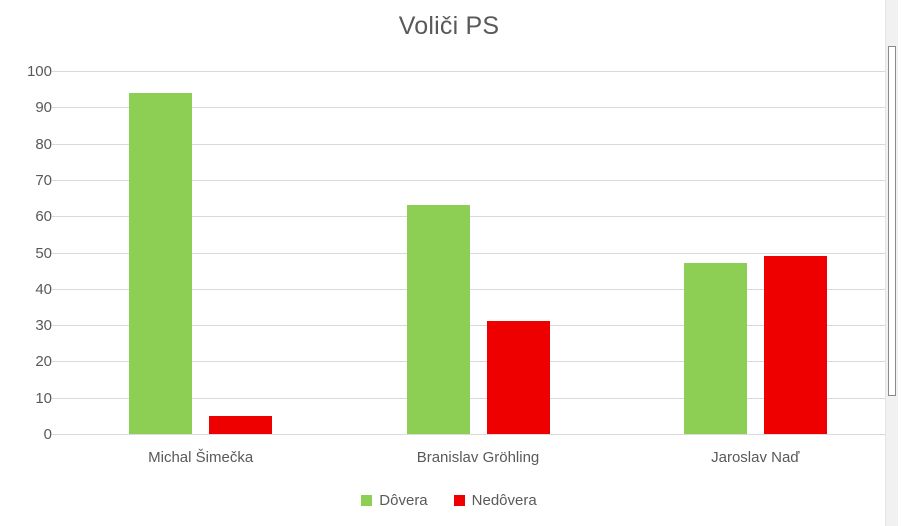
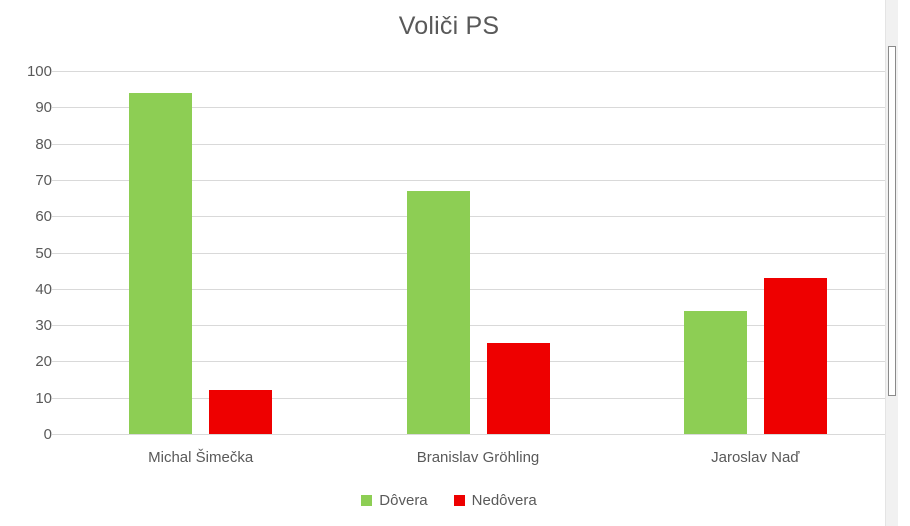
Nedôvera/Michal Šimečka: 5 -> 12
Dôvera/Branislav Gröhling: 63 -> 67
Nedôvera/Branislav Gröhling: 31 -> 25
Dôvera/Jaroslav Naď: 47 -> 34
Nedôvera/Jaroslav Naď: 49 -> 43
